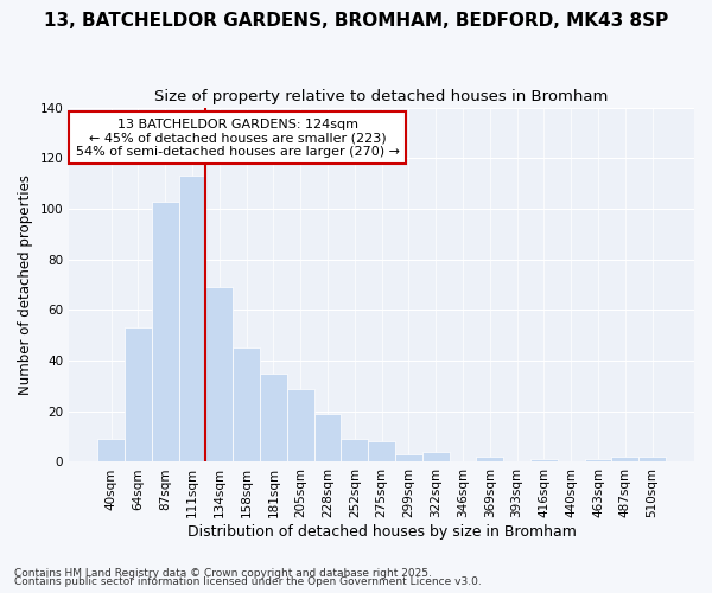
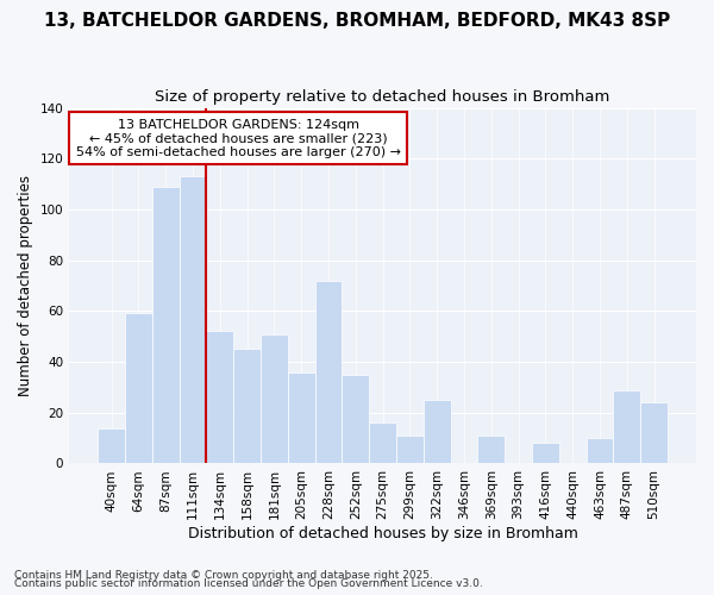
40sqm: 9 -> 14
64sqm: 53 -> 59
87sqm: 103 -> 109
134sqm: 69 -> 52
181sqm: 35 -> 51
205sqm: 29 -> 36
228sqm: 19 -> 72
252sqm: 9 -> 35
275sqm: 8 -> 16
299sqm: 3 -> 11
322sqm: 4 -> 25
369sqm: 2 -> 11
416sqm: 1 -> 8
463sqm: 1 -> 10
487sqm: 2 -> 29
510sqm: 2 -> 24
